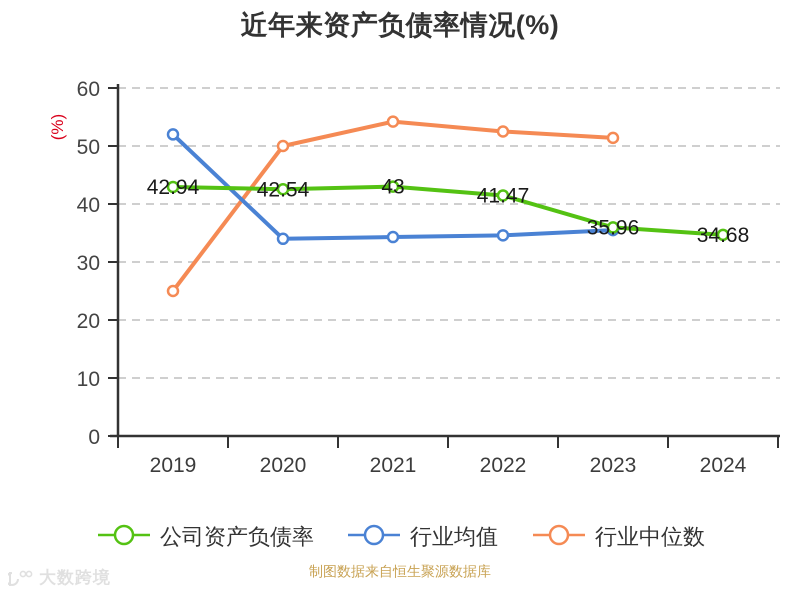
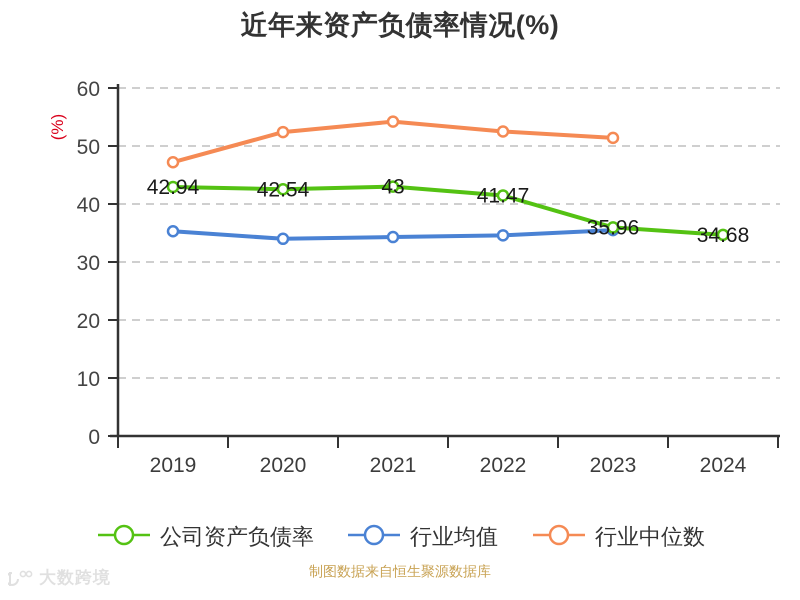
行业均值/2019: 52 -> 35
行业中位数/2019: 25 -> 47
行业中位数/2020: 50 -> 52
